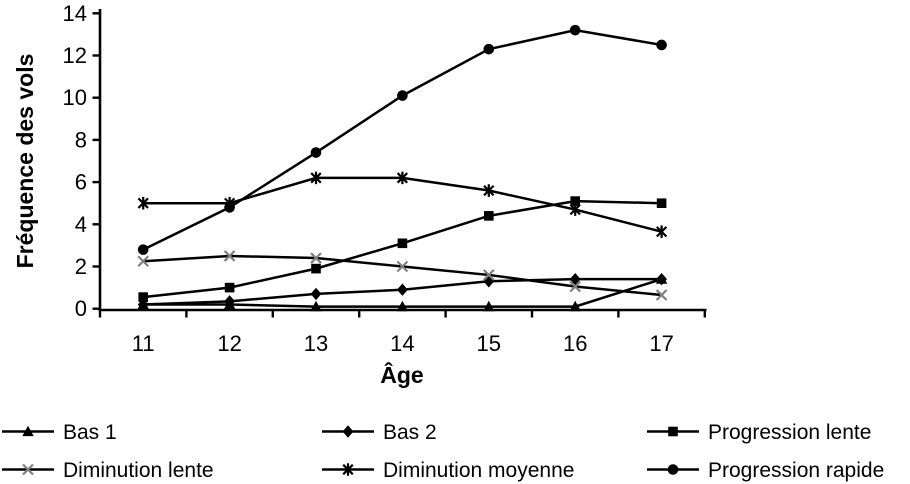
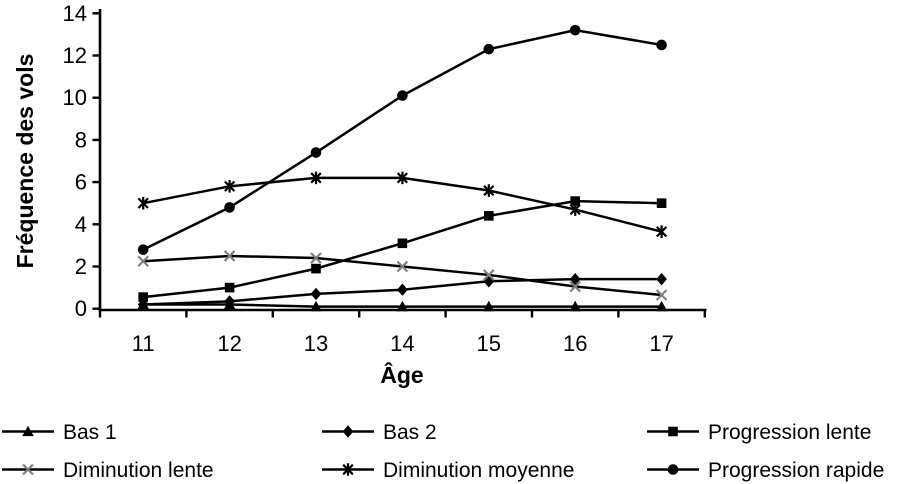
Diminution moyenne/12: 5.0 -> 5.8
Bas 1/17: 1.4 -> 0.1
